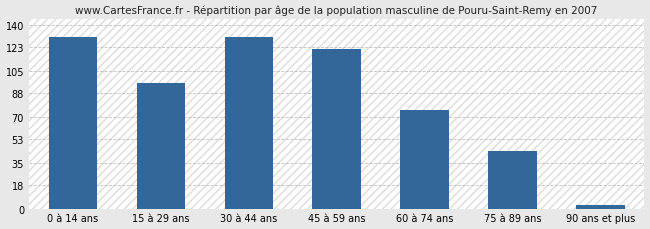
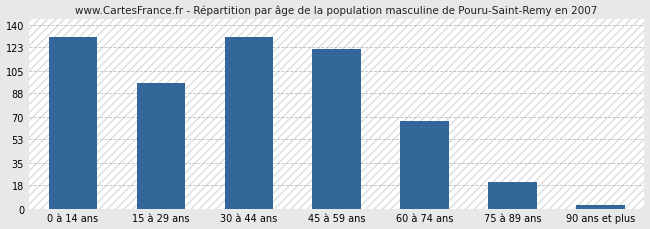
60 à 74 ans: 75 -> 67
75 à 89 ans: 44 -> 20
